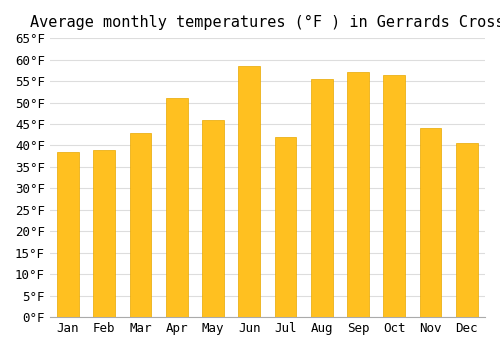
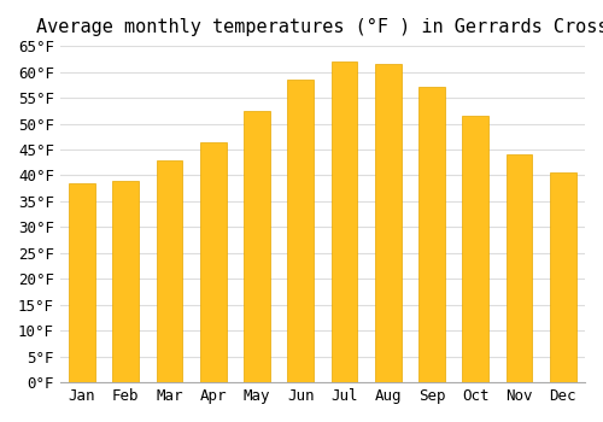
Apr: 51.0°F -> 46.5°F
May: 46.0°F -> 52.5°F
Jul: 42.0°F -> 62.0°F
Aug: 55.5°F -> 61.5°F
Oct: 56.5°F -> 51.5°F
